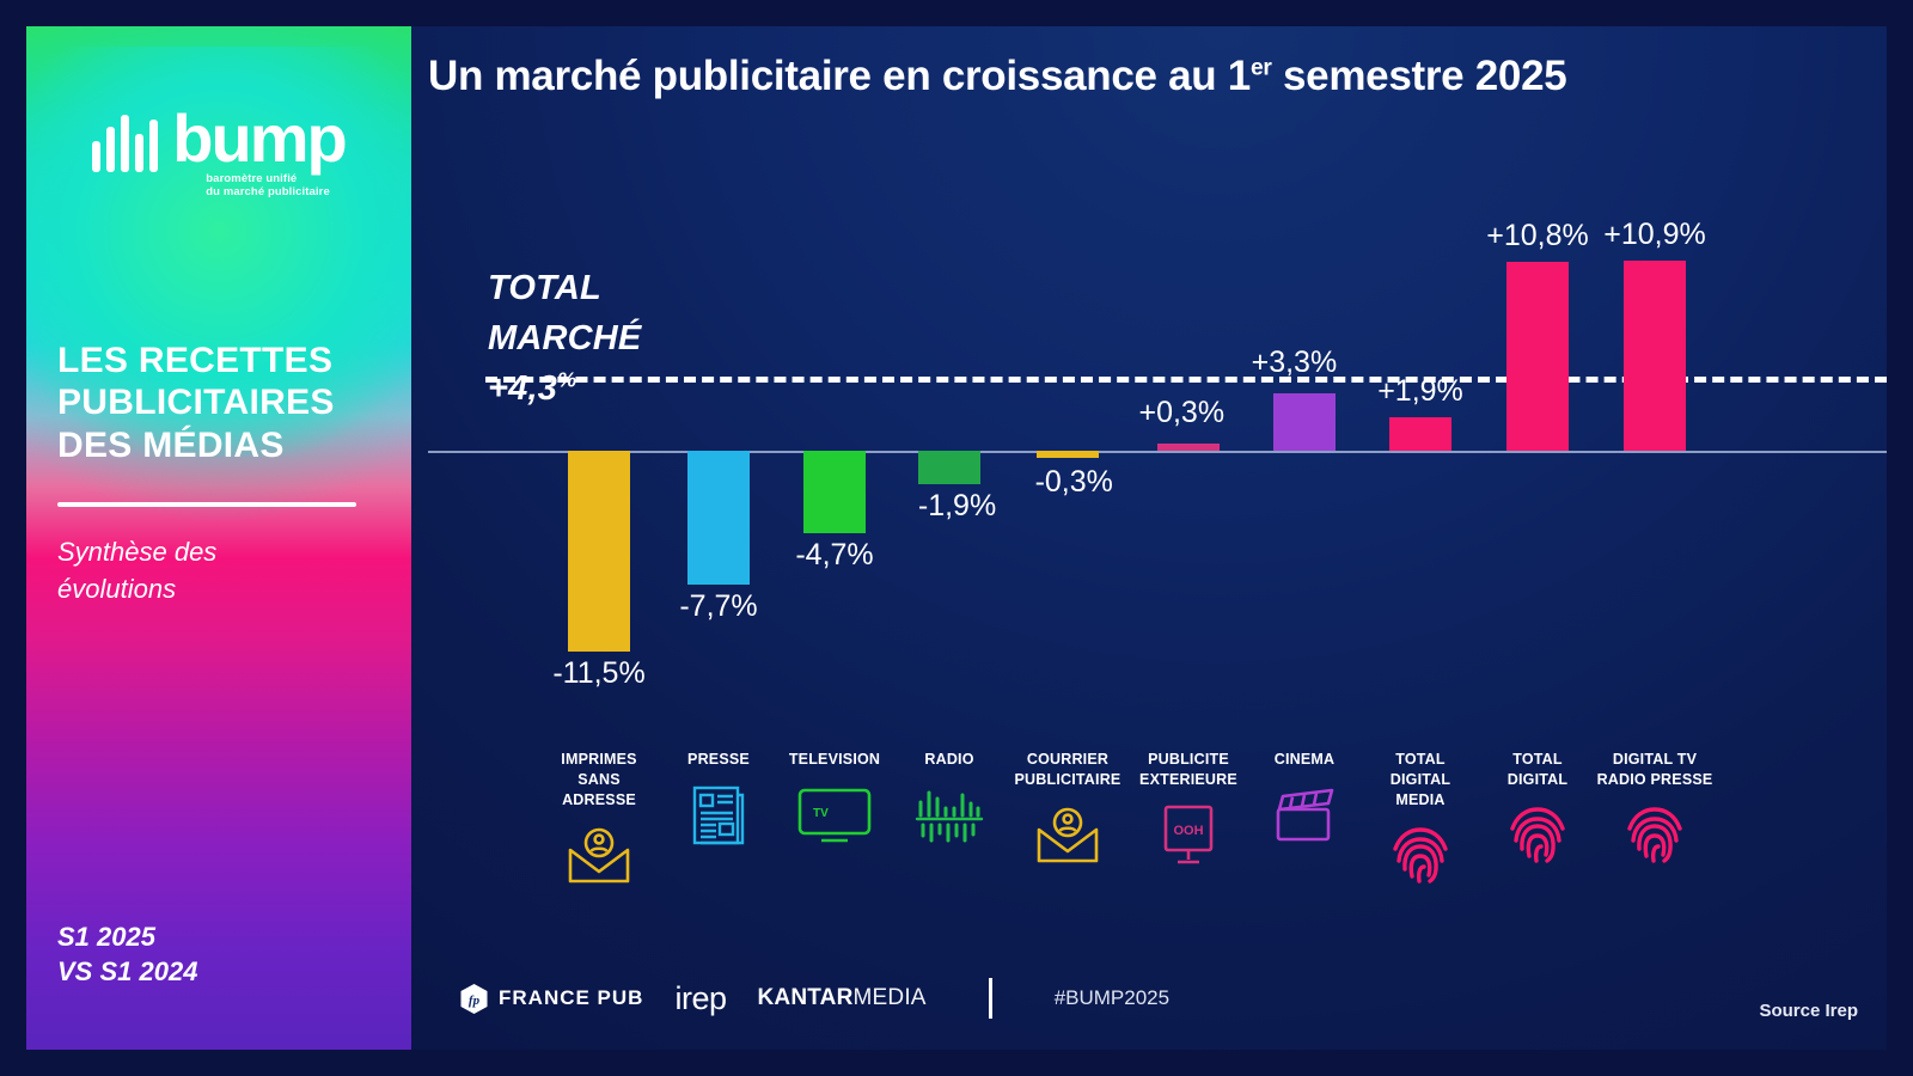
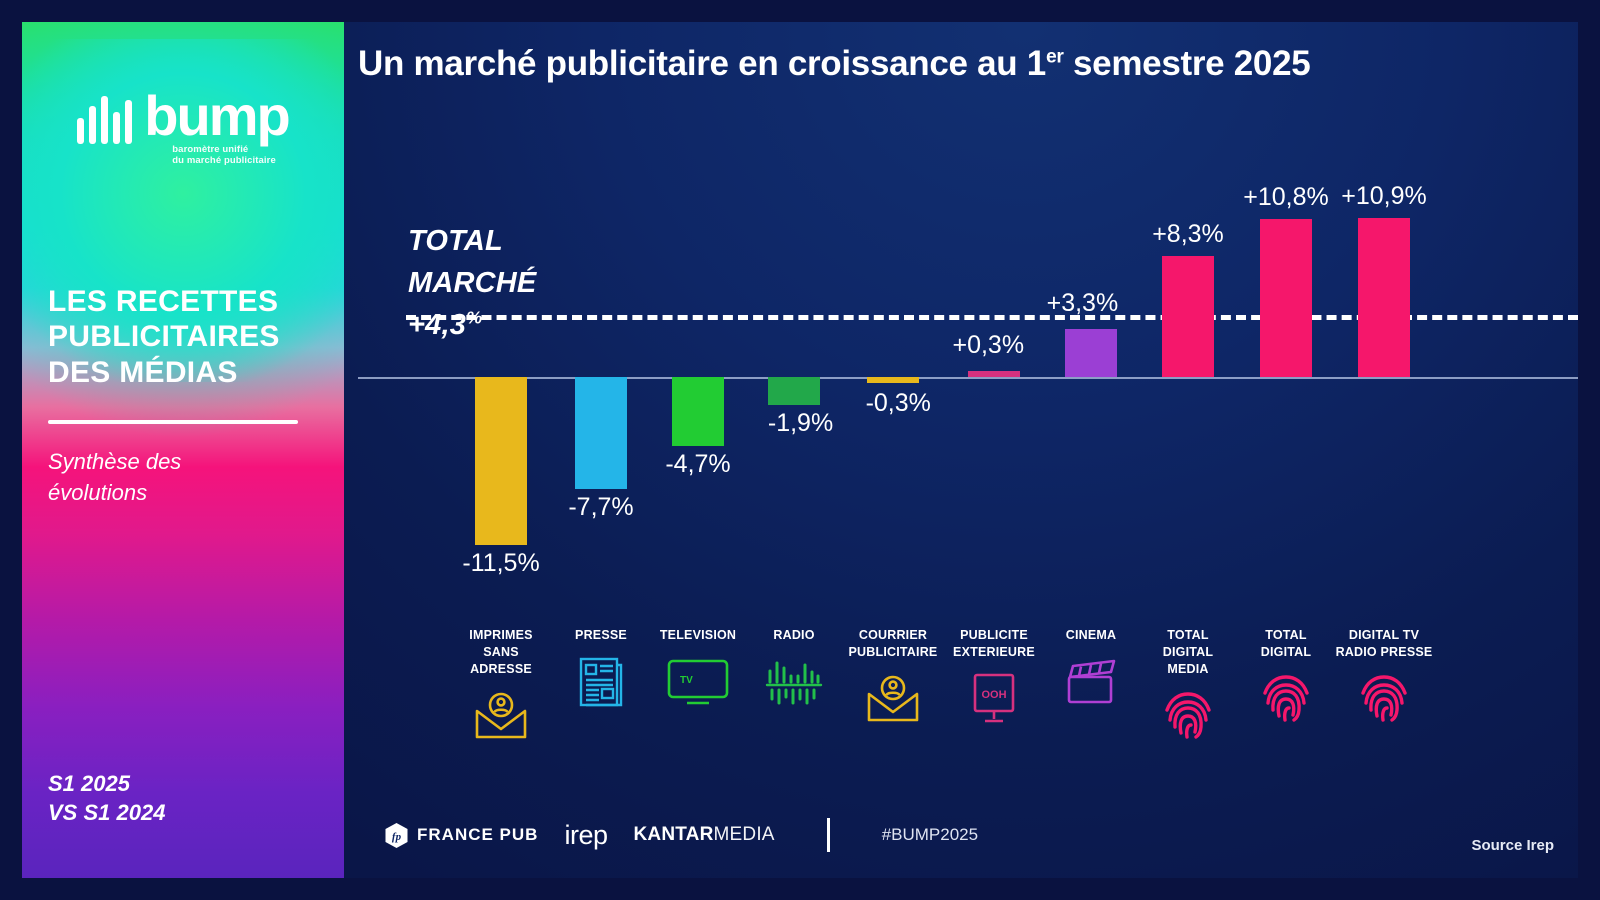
TOTAL DIGITAL MEDIA: +1,9% -> +8,3%
